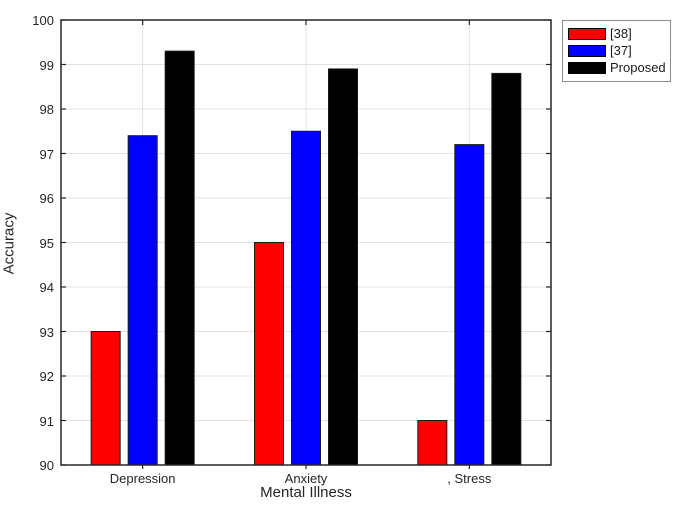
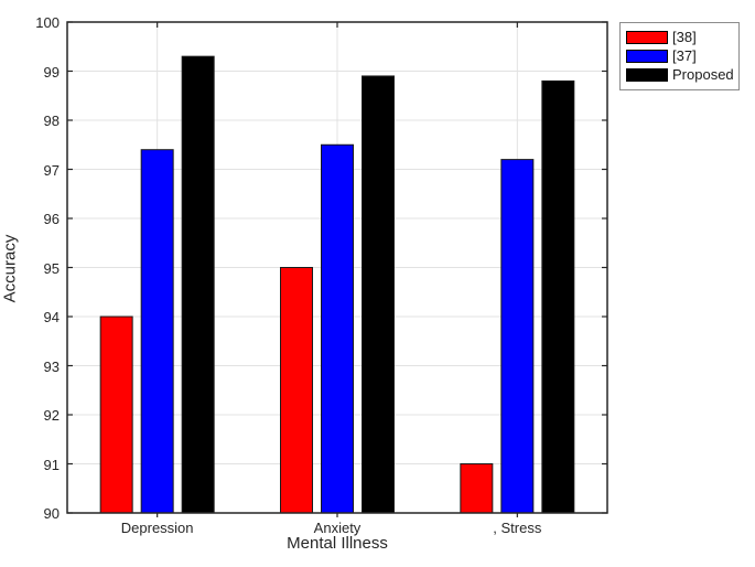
[38]/Depression: 93 -> 94
